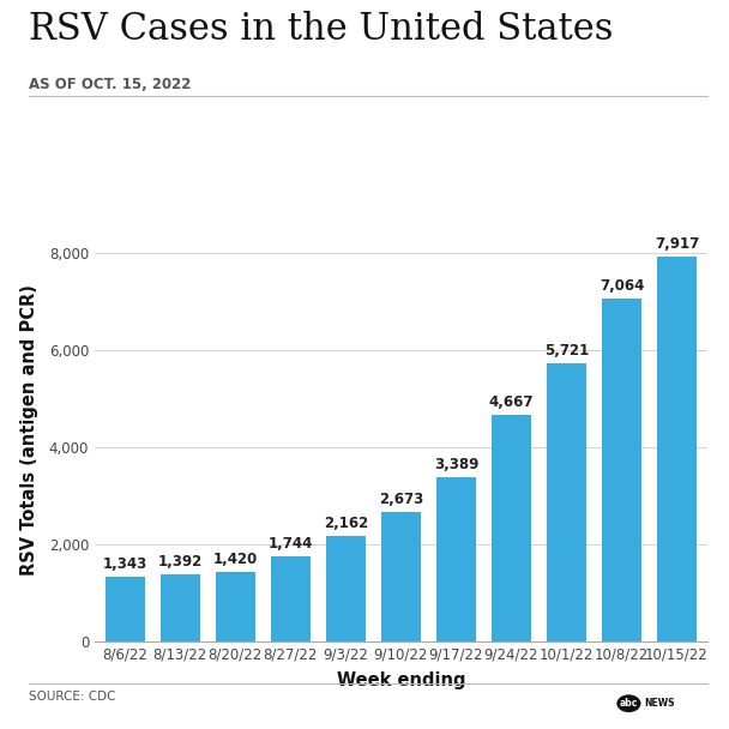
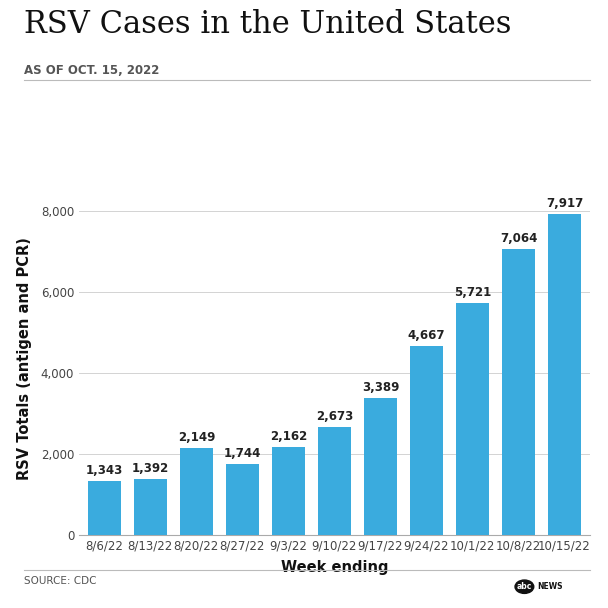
8/20/22: 1,420 -> 2,149
